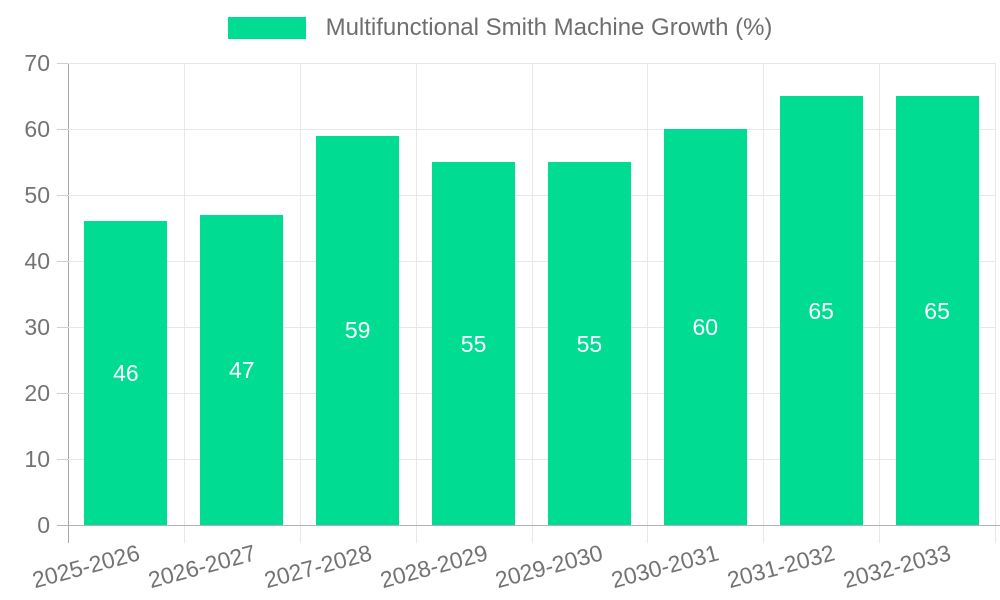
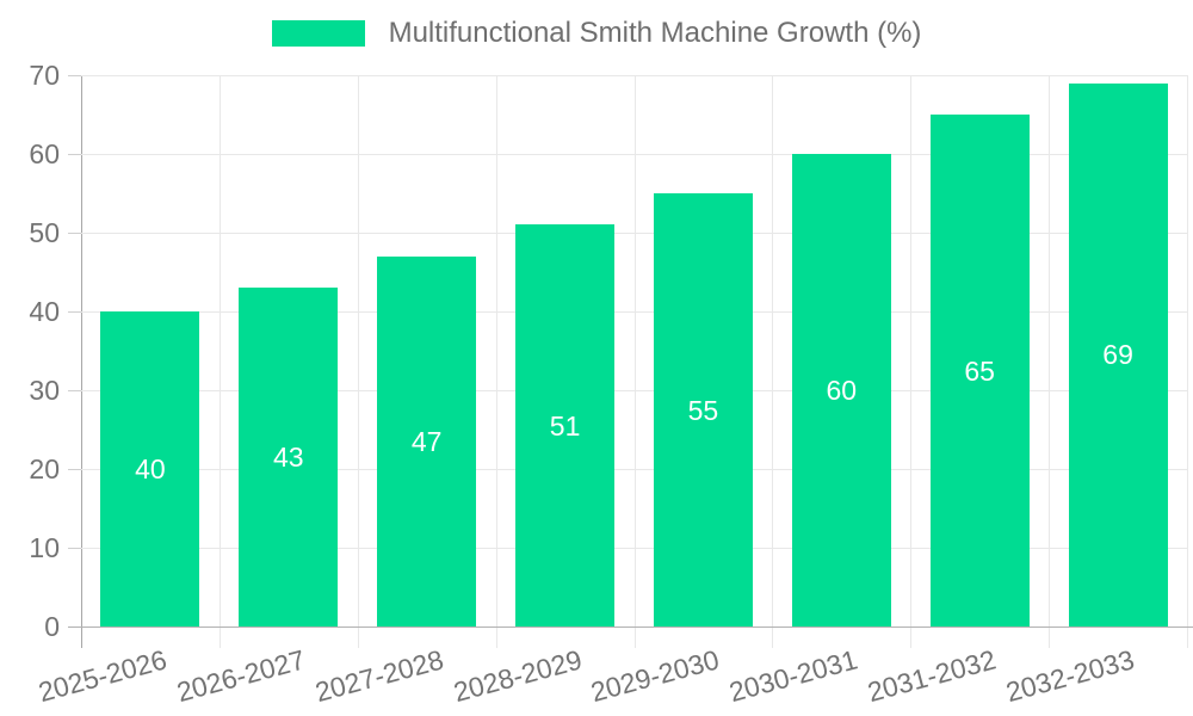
2025-2026: 46 -> 40
2026-2027: 47 -> 43
2027-2028: 59 -> 47
2028-2029: 55 -> 51
2032-2033: 65 -> 69
